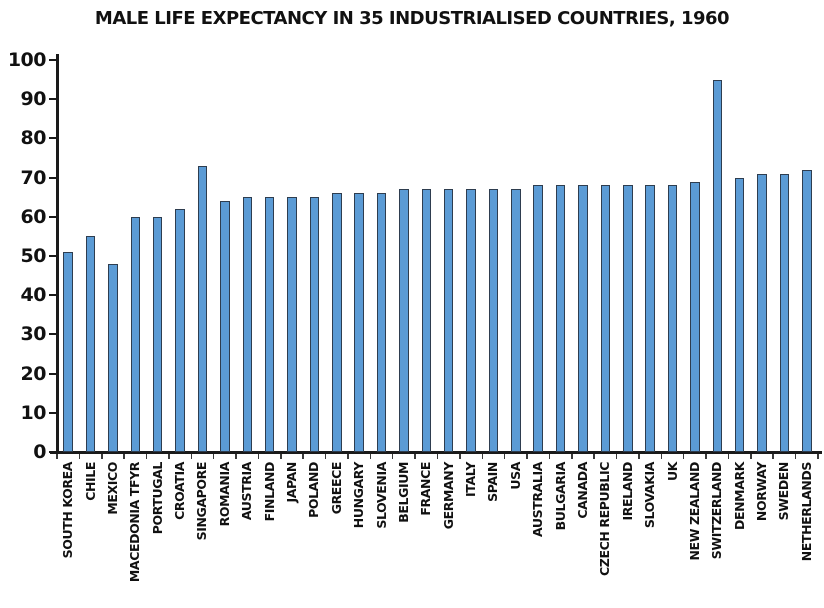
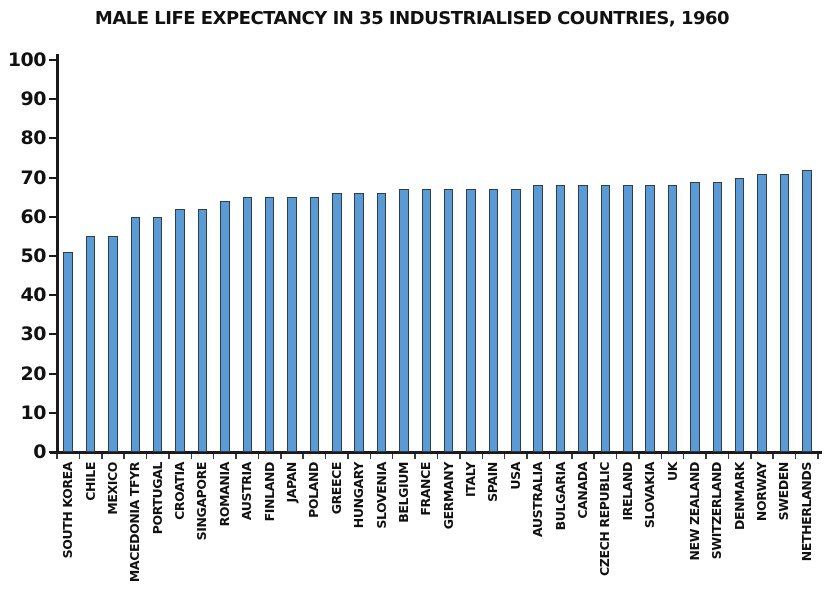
MEXICO: 48 -> 55
SINGAPORE: 73 -> 62
SWITZERLAND: 95 -> 69
